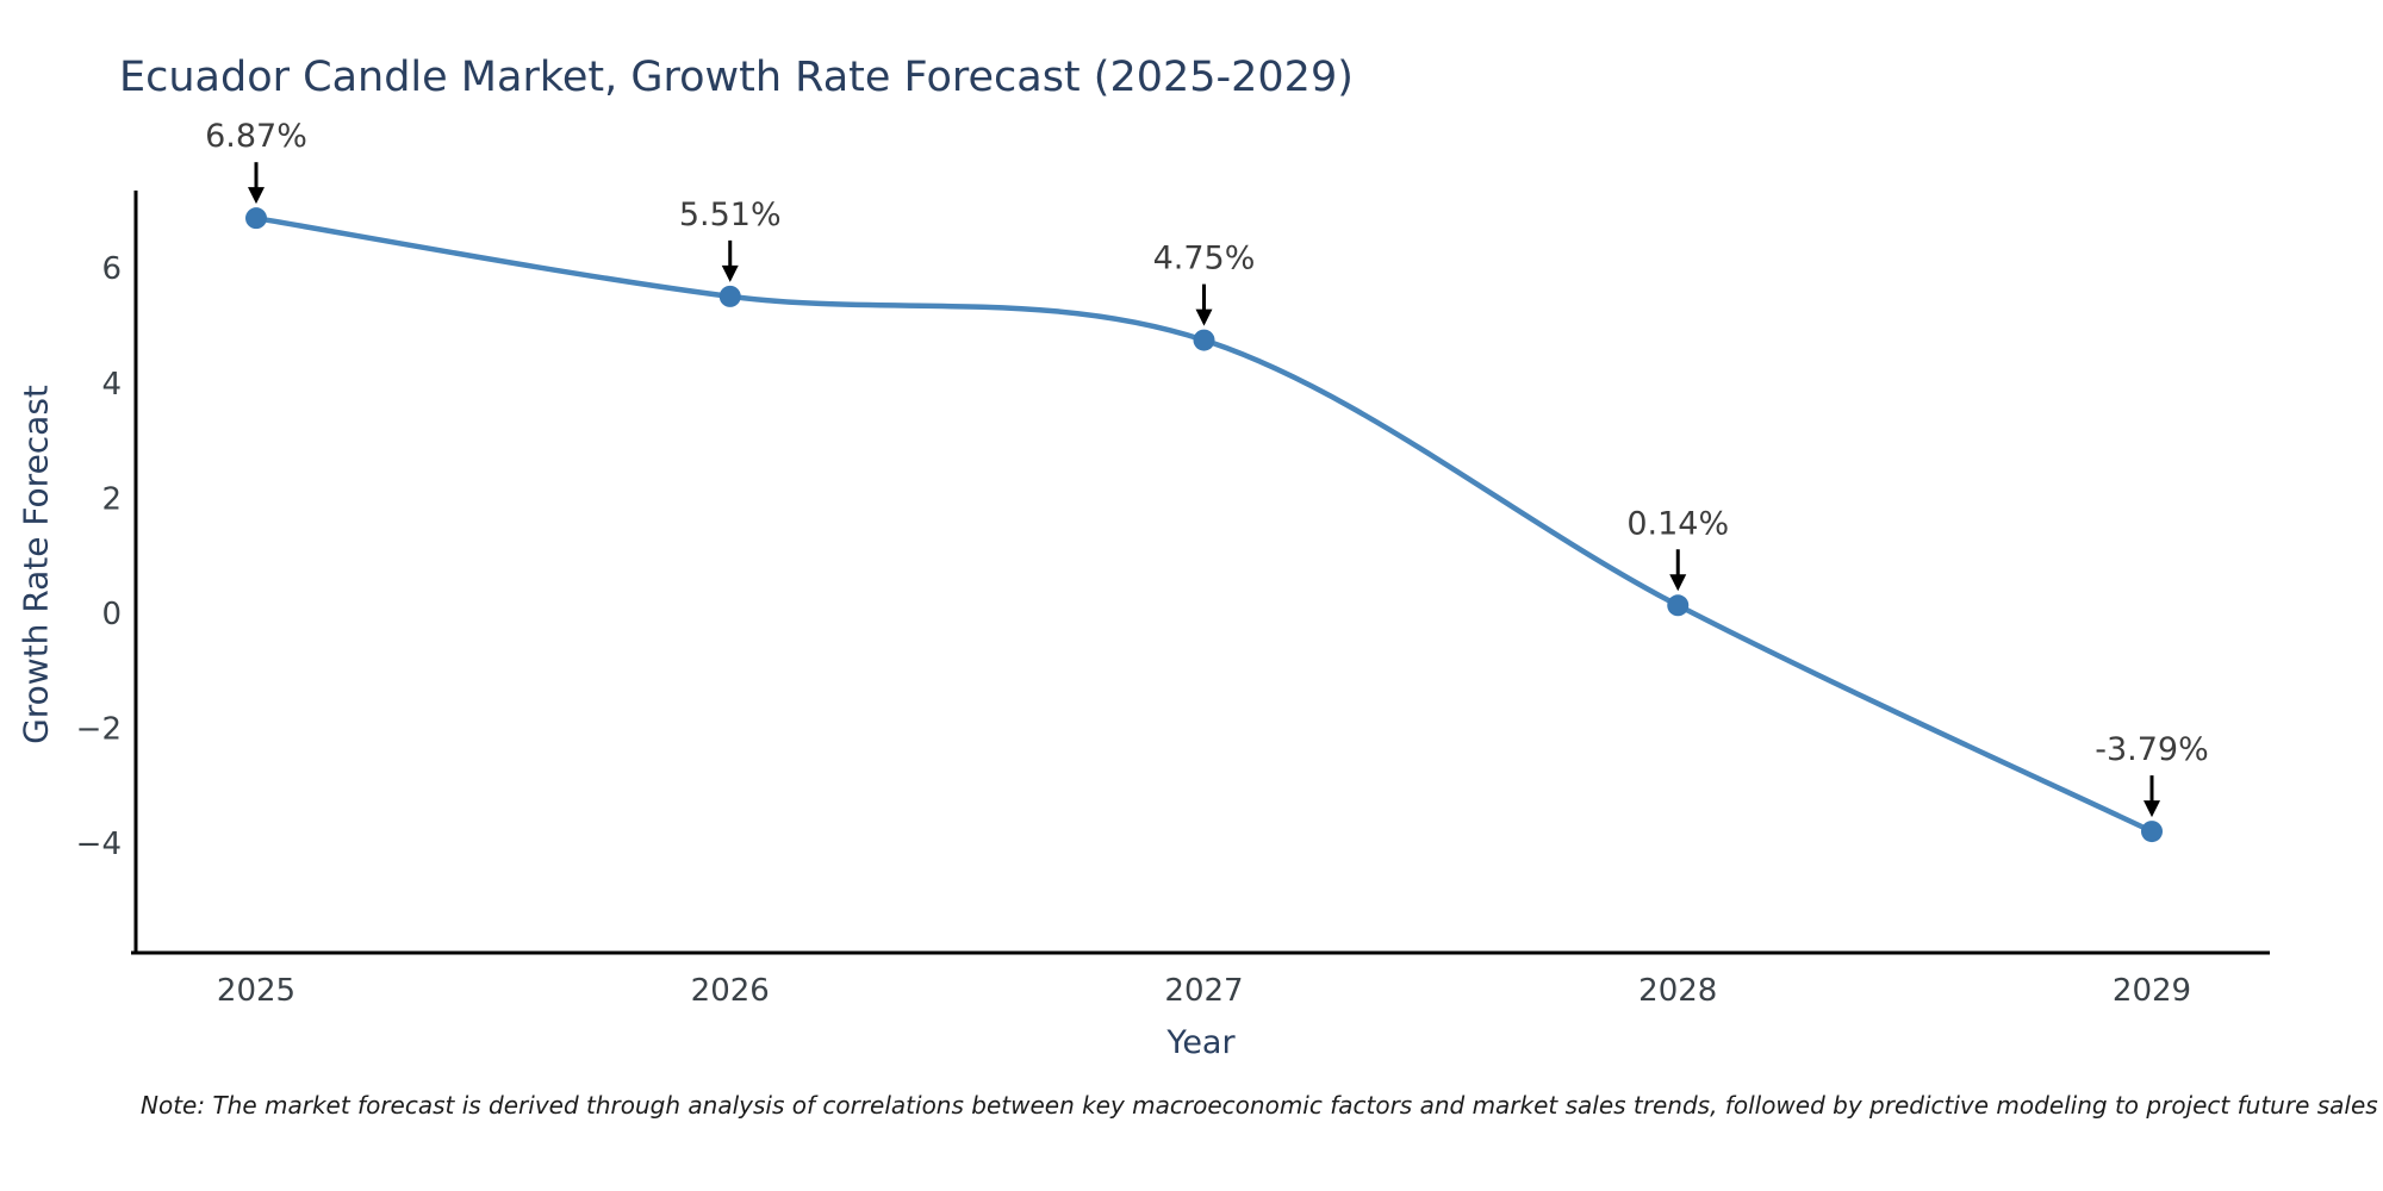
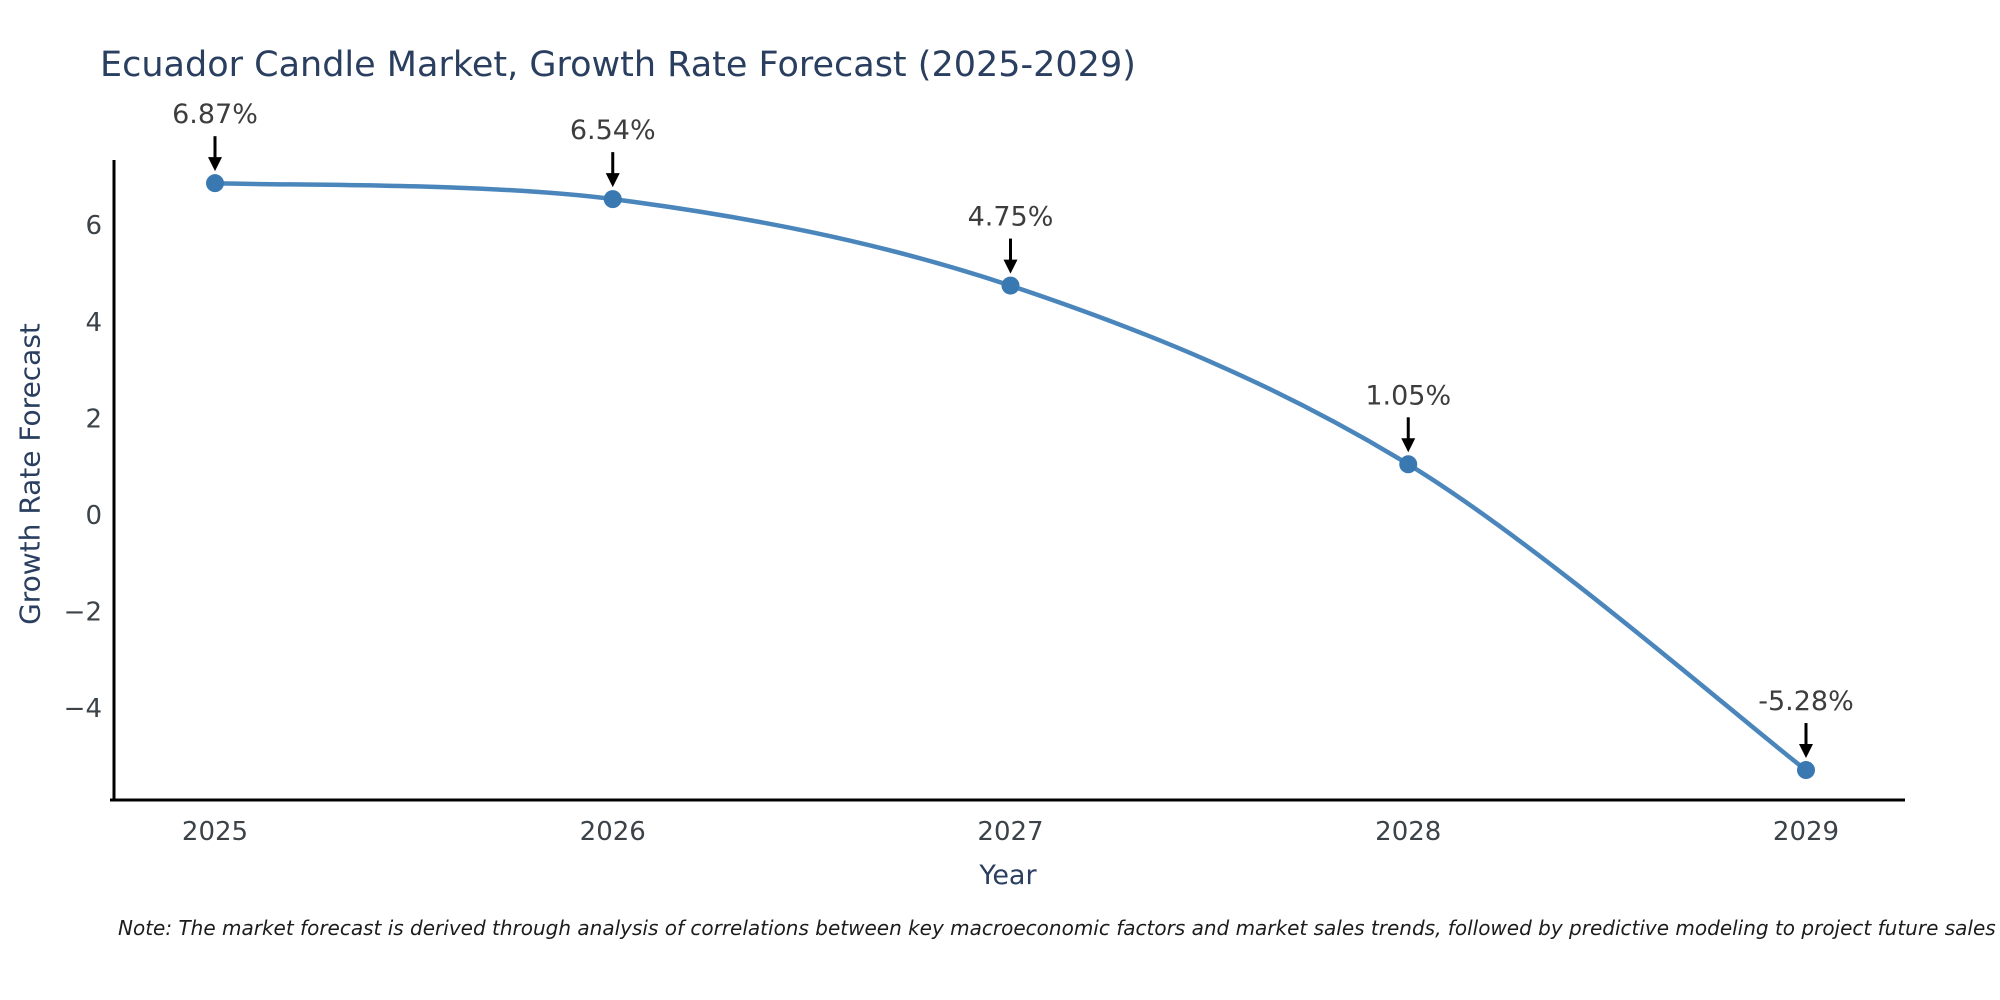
2026: 5.51% -> 6.54%
2028: 0.14% -> 1.05%
2029: -3.79% -> -5.28%
